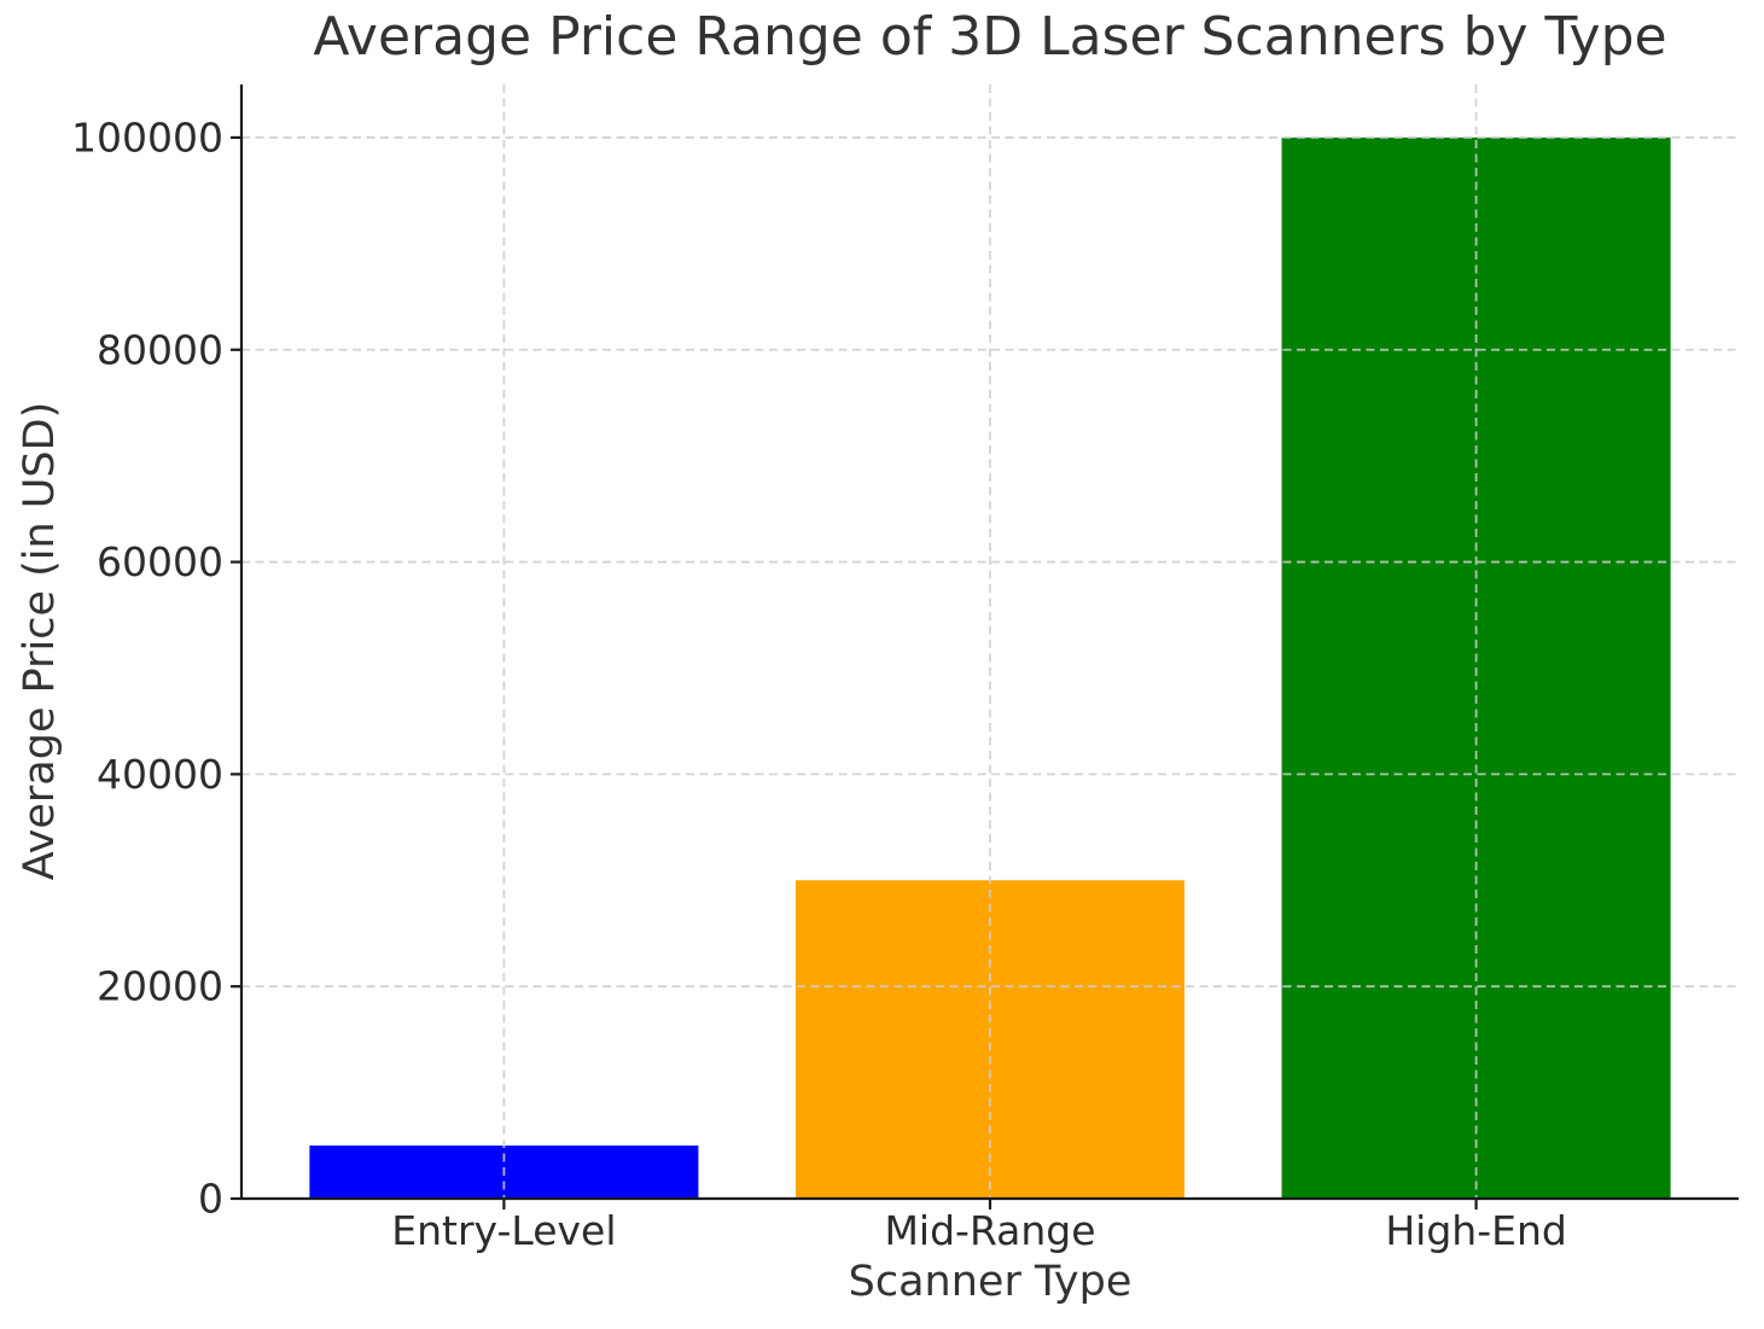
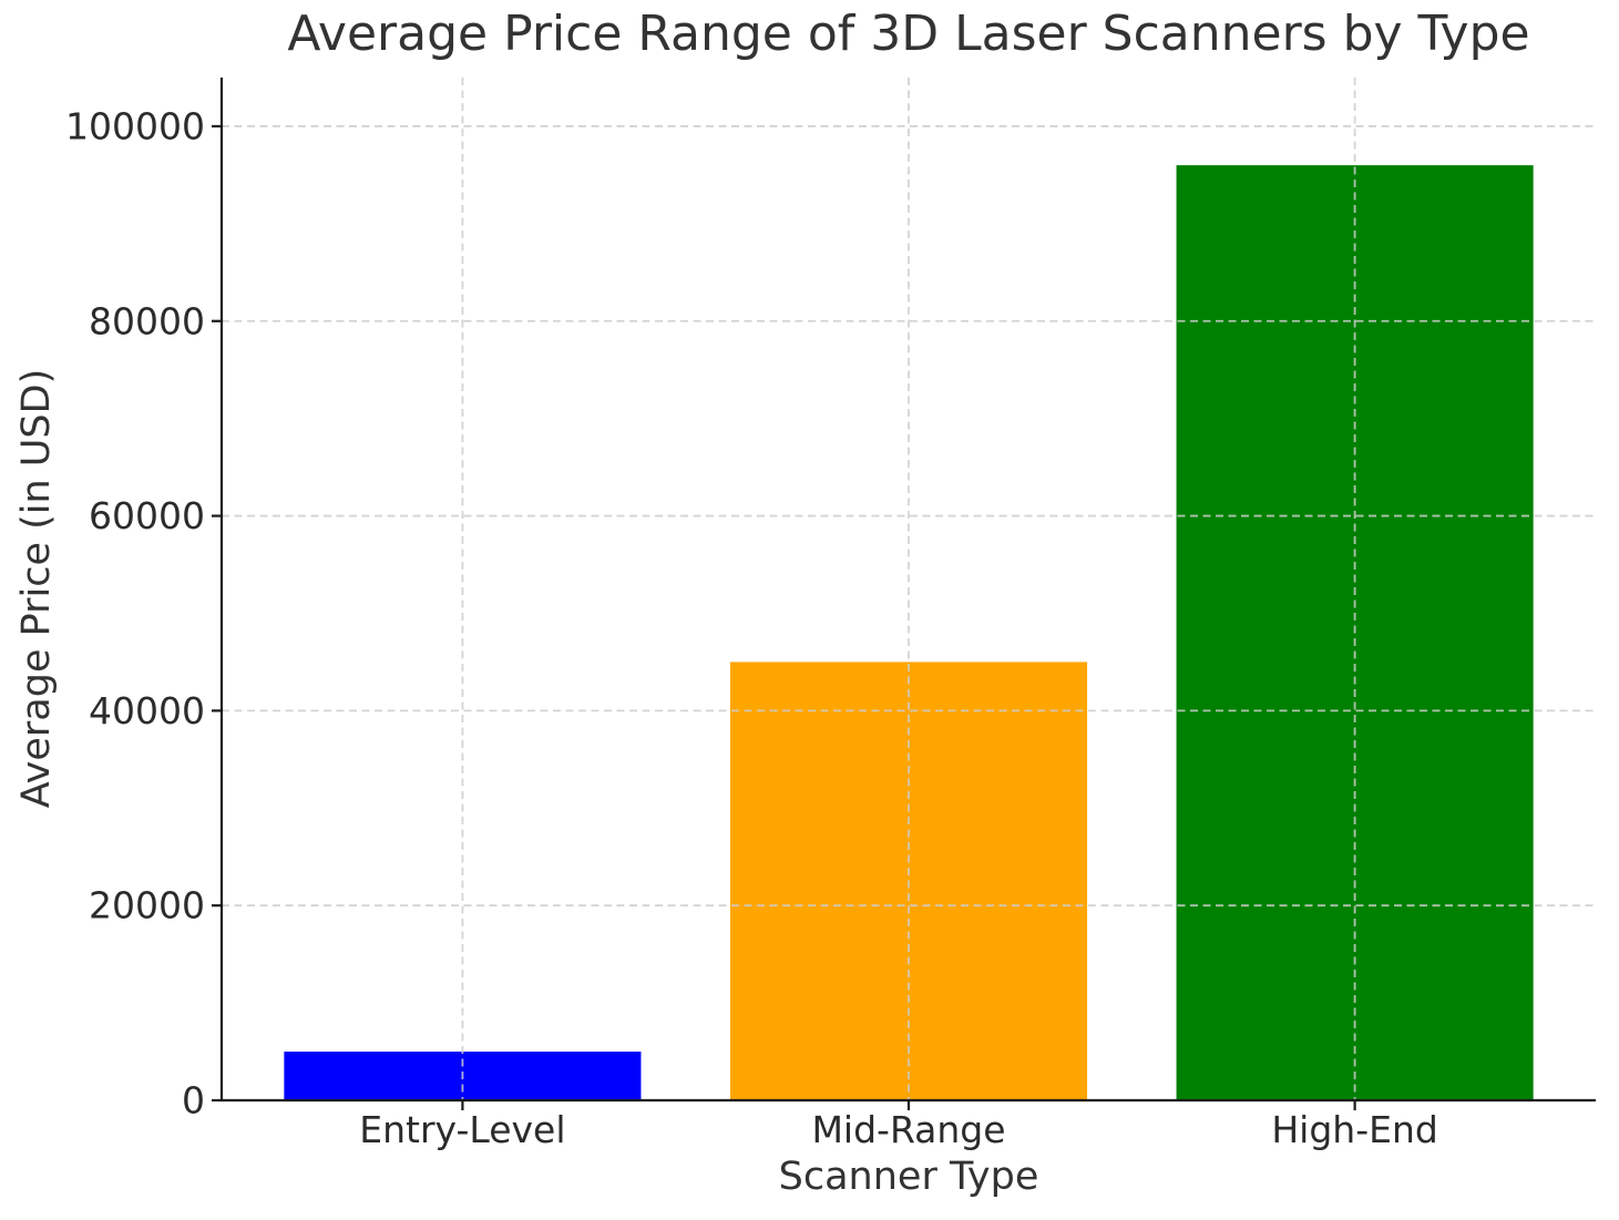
Mid-Range: 30000 -> 45000
High-End: 100000 -> 96000
